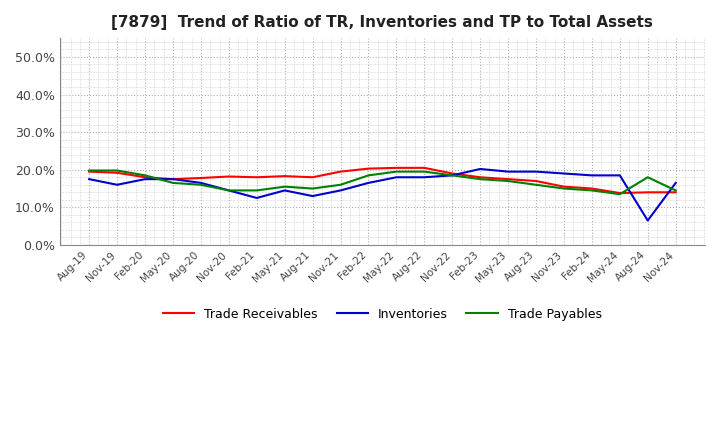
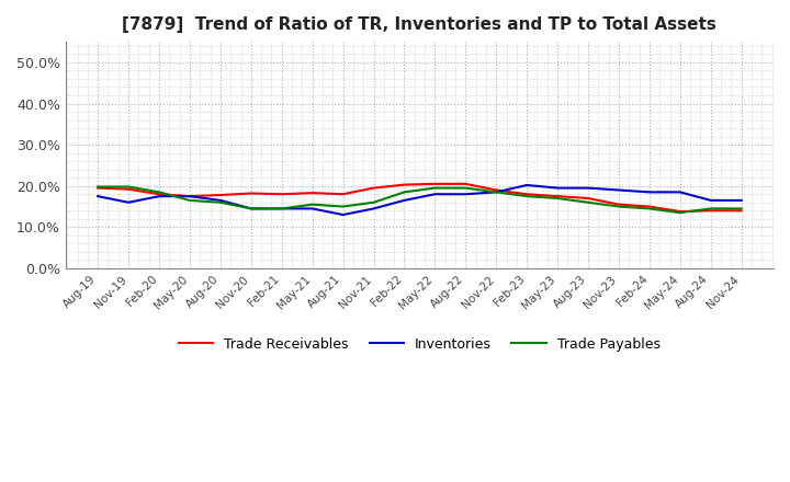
Inventories/Feb-21: 12.5% -> 14.5%
Inventories/Aug-24: 6.5% -> 16.5%
Trade Payables/Aug-24: 18.0% -> 14.5%
